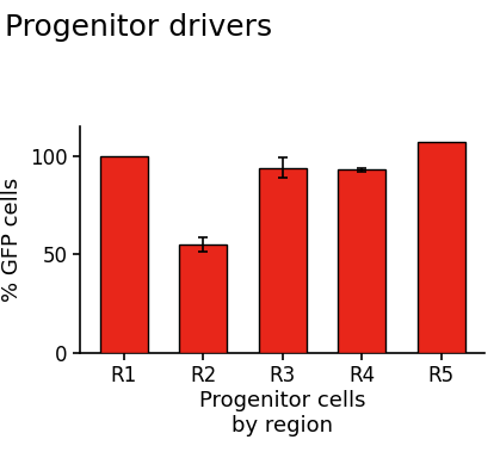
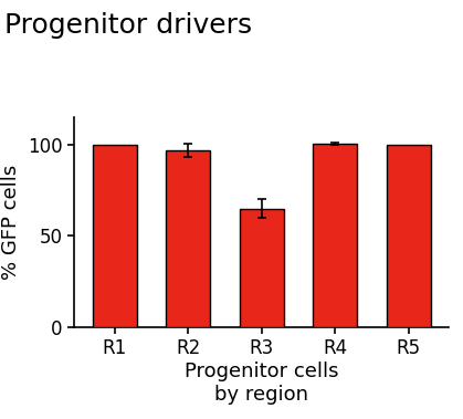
R2: 55 -> 97
R3: 94 -> 65
R4: 93 -> 100
R5: 107 -> 100
